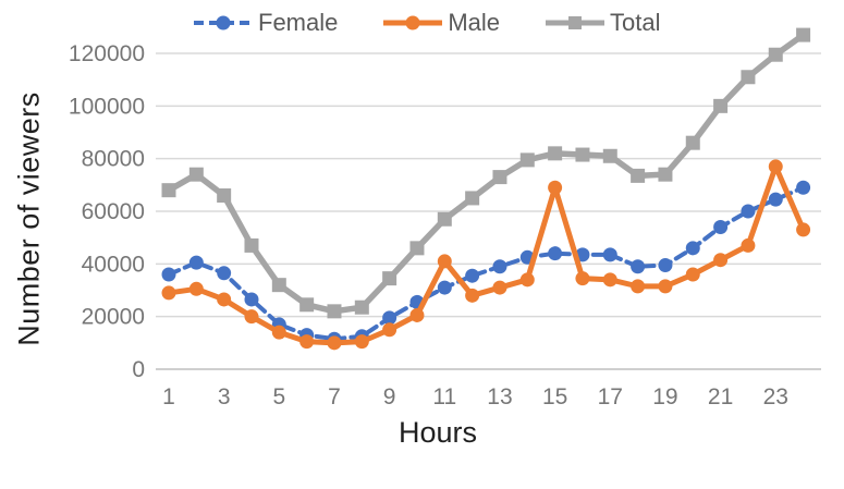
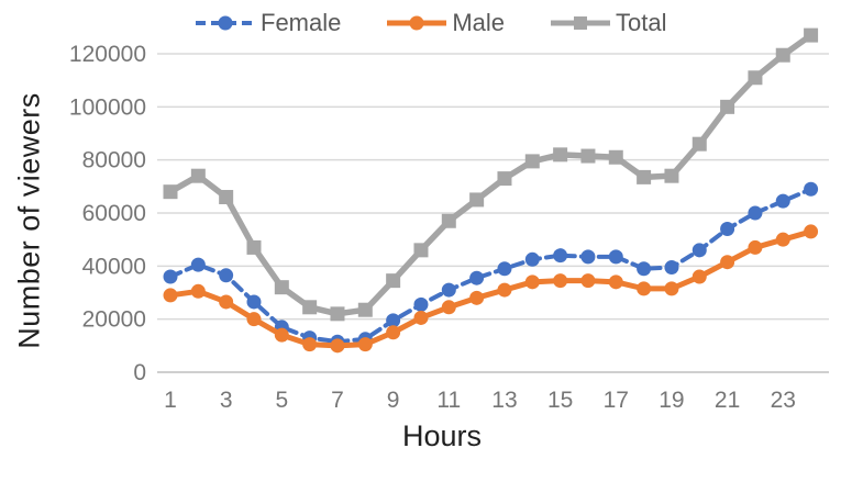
Male/11: 41000 -> 24000
Male/15: 69000 -> 34000
Male/23: 77000 -> 50000
